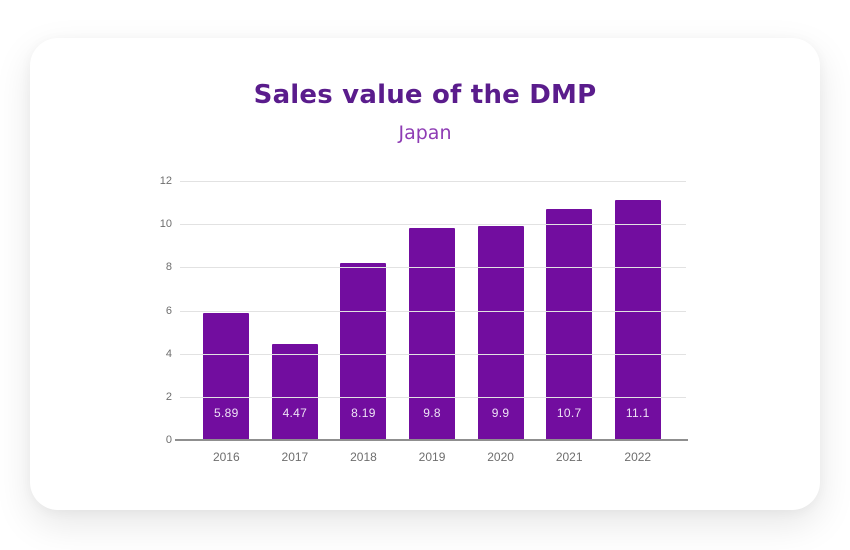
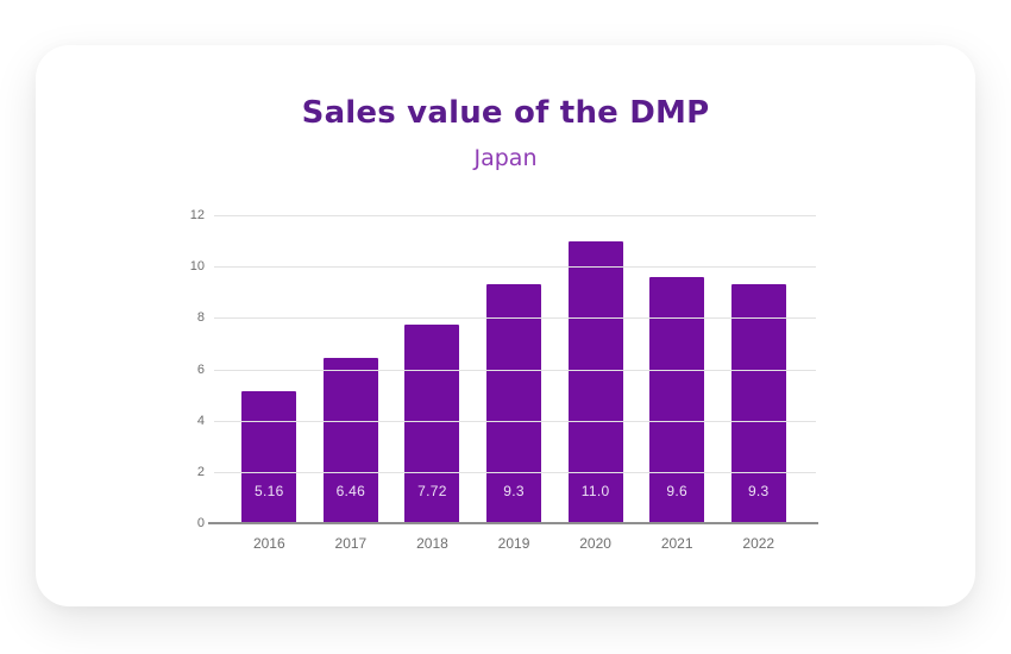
2016: 5.89 -> 5.16
2017: 4.47 -> 6.46
2018: 8.19 -> 7.72
2019: 9.8 -> 9.3
2020: 9.9 -> 11.0
2021: 10.7 -> 9.6
2022: 11.1 -> 9.3
